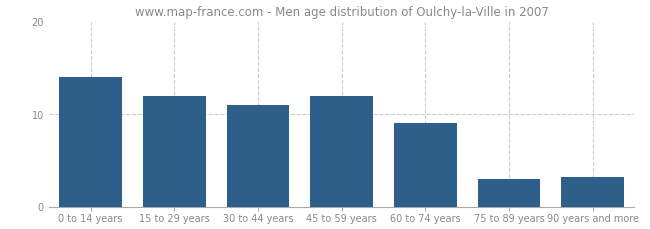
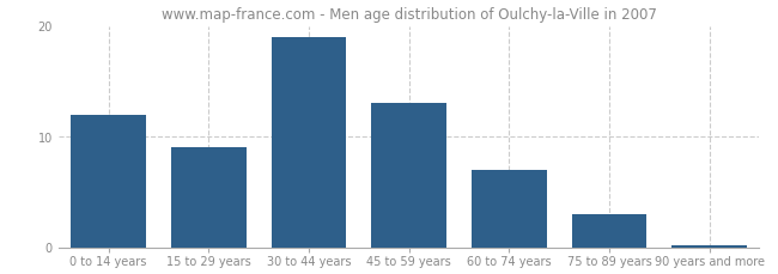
0 to 14 years: 14.0 -> 12.0
15 to 29 years: 12.0 -> 9.0
30 to 44 years: 11.0 -> 19.0
45 to 59 years: 12.0 -> 13.0
60 to 74 years: 9.0 -> 7.0
90 years and more: 3.2 -> 0.2
